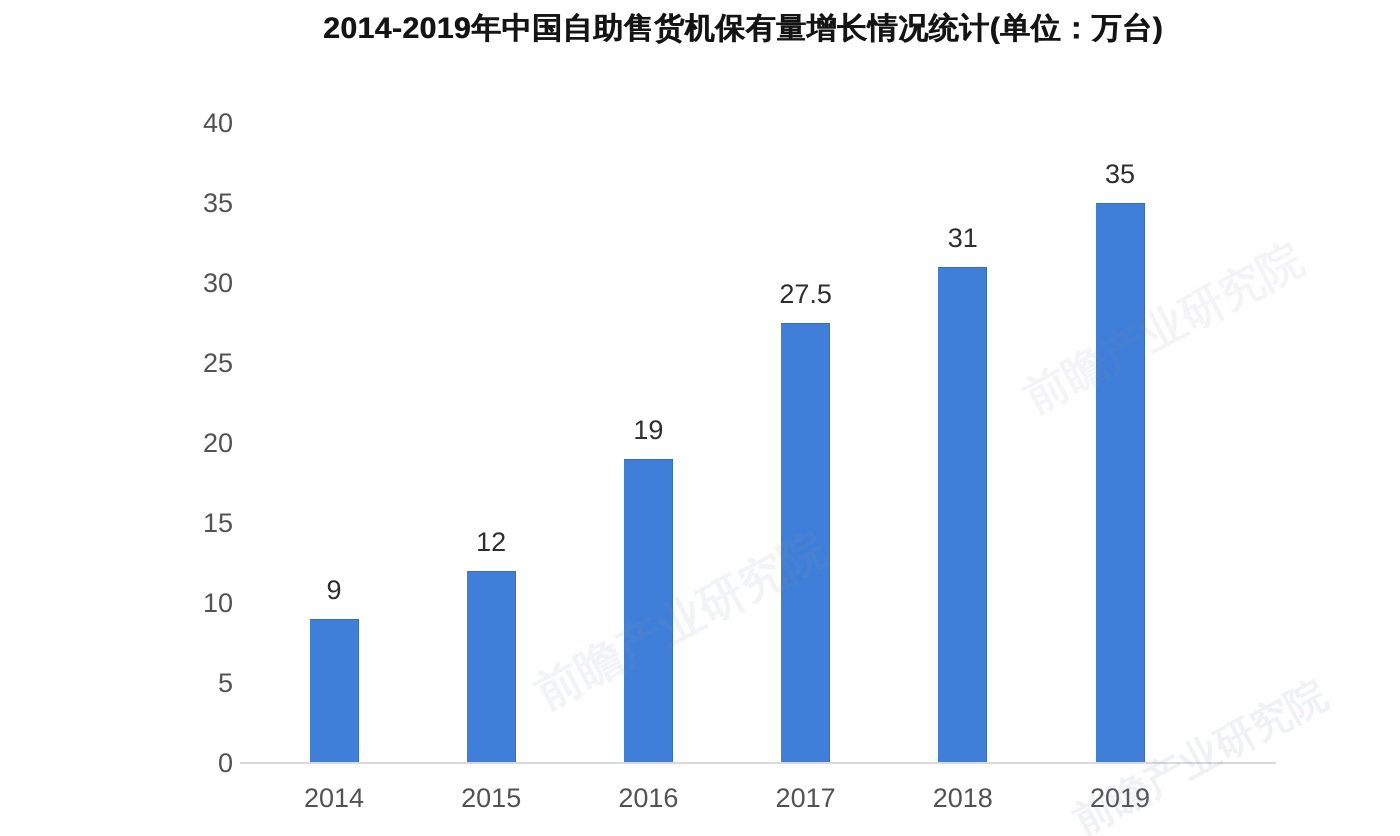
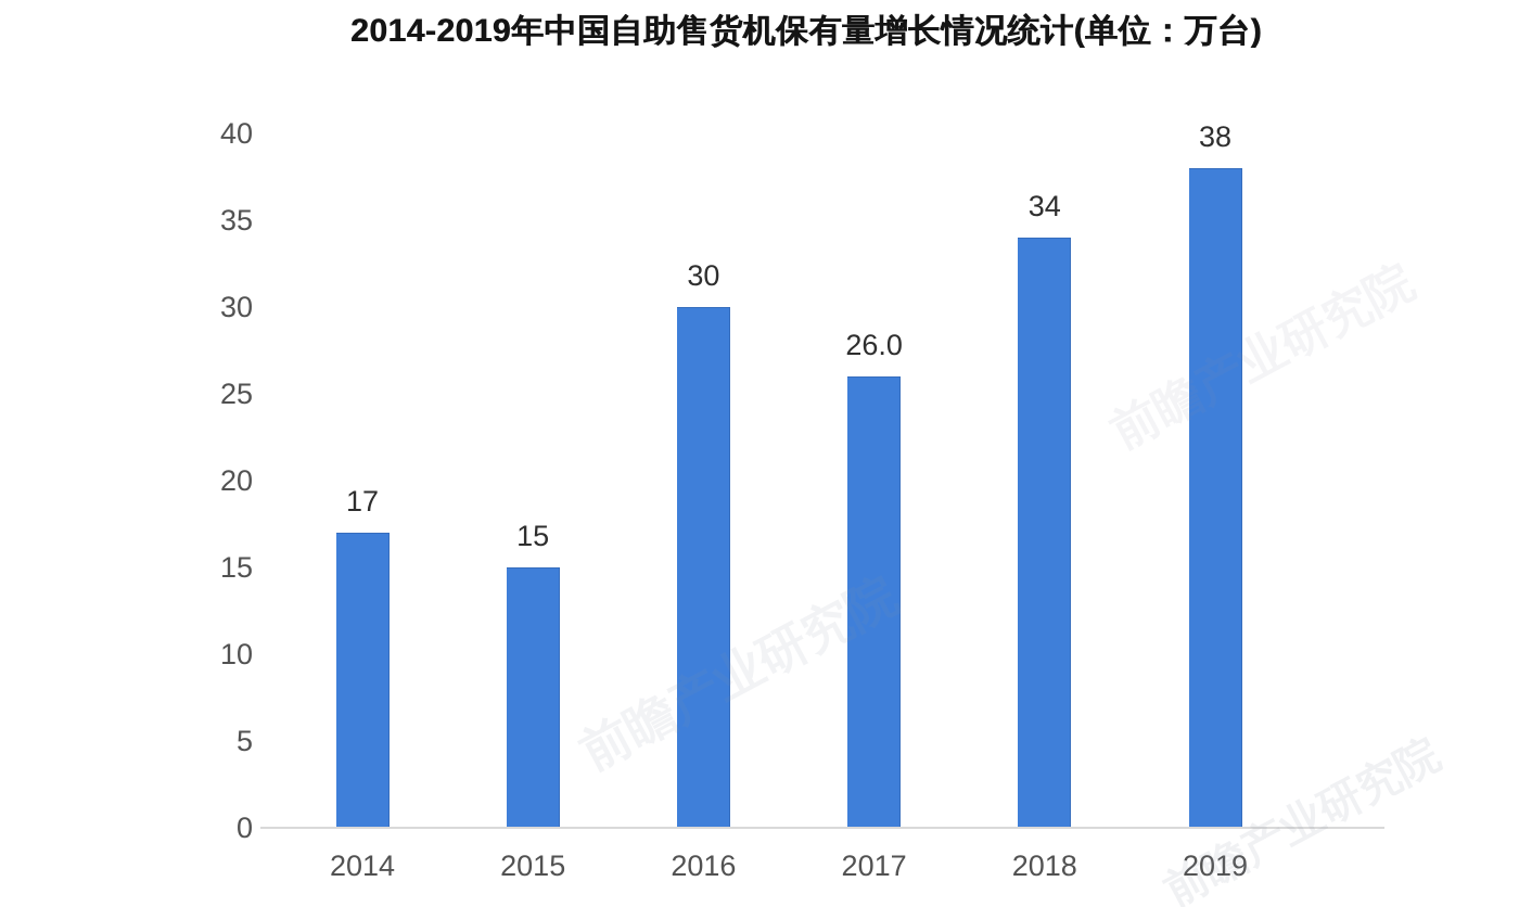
2014: 9 -> 17
2015: 12 -> 15
2016: 19 -> 30
2017: 27.5 -> 26.0
2018: 31 -> 34
2019: 35 -> 38
